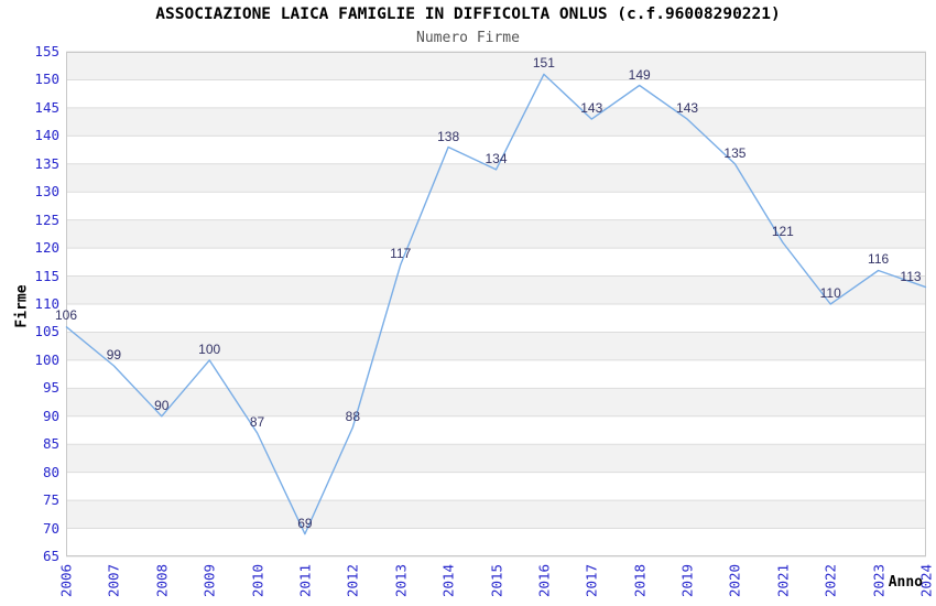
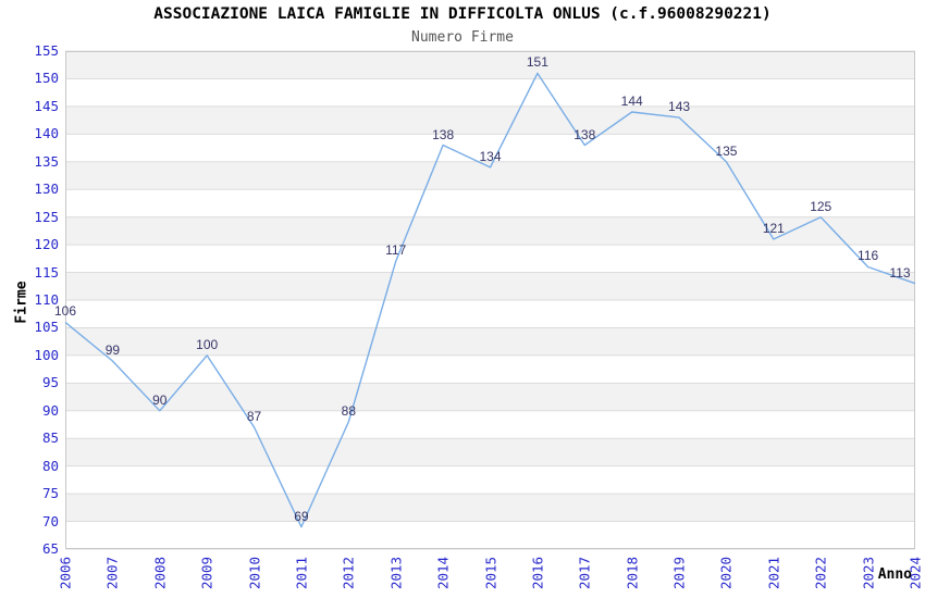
2017: 143 -> 138
2018: 149 -> 144
2022: 110 -> 125
